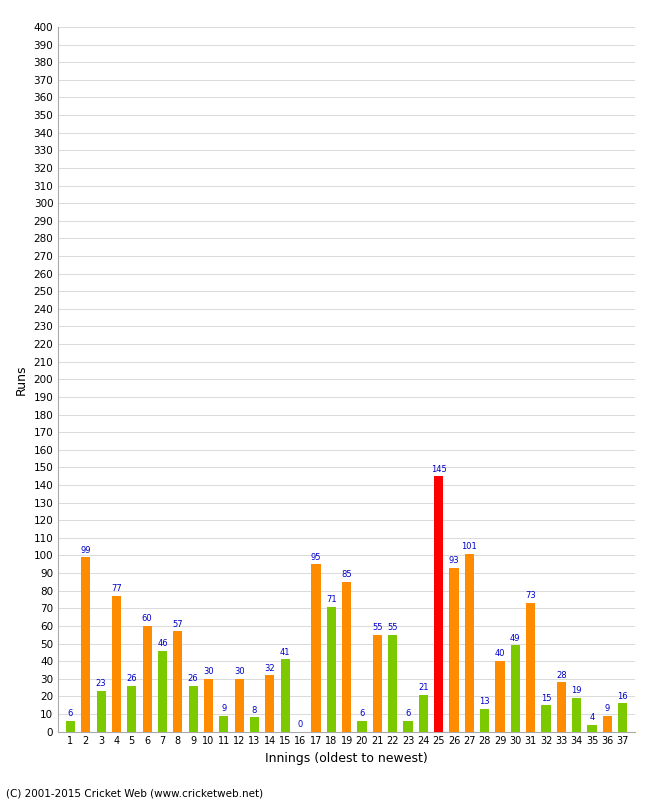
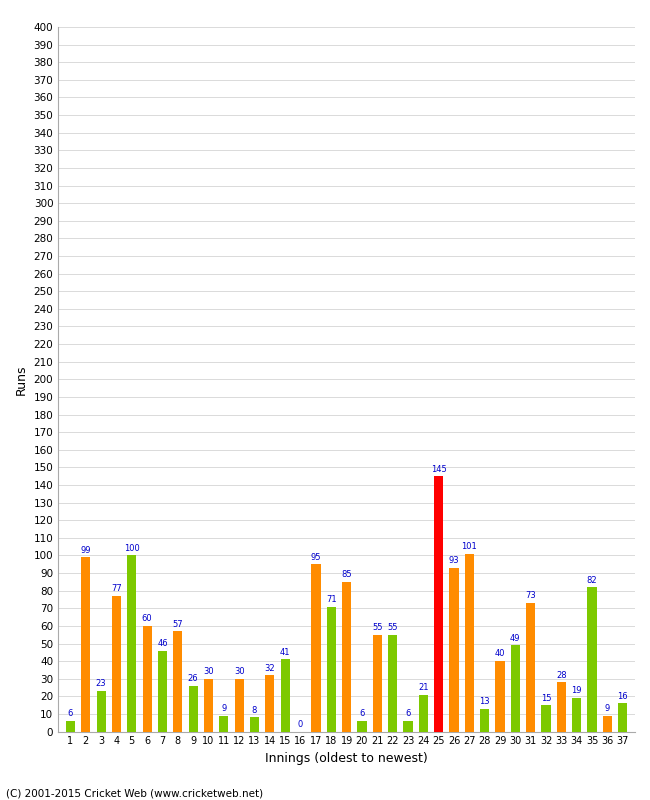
5: 26 -> 100
35: 4 -> 82
